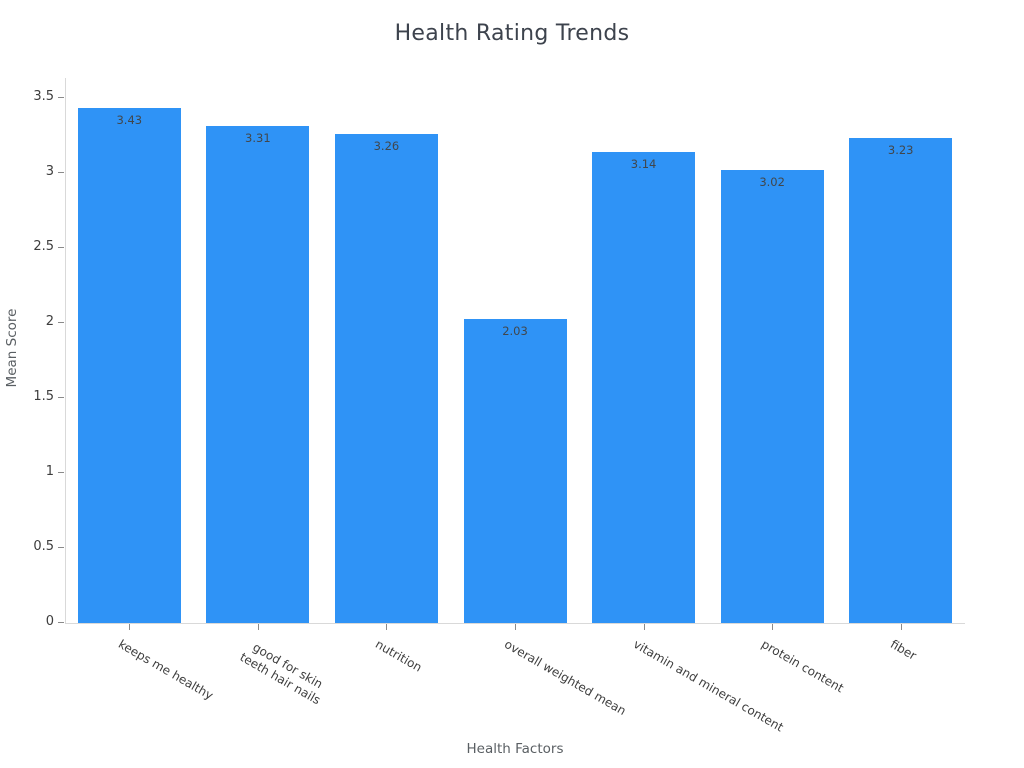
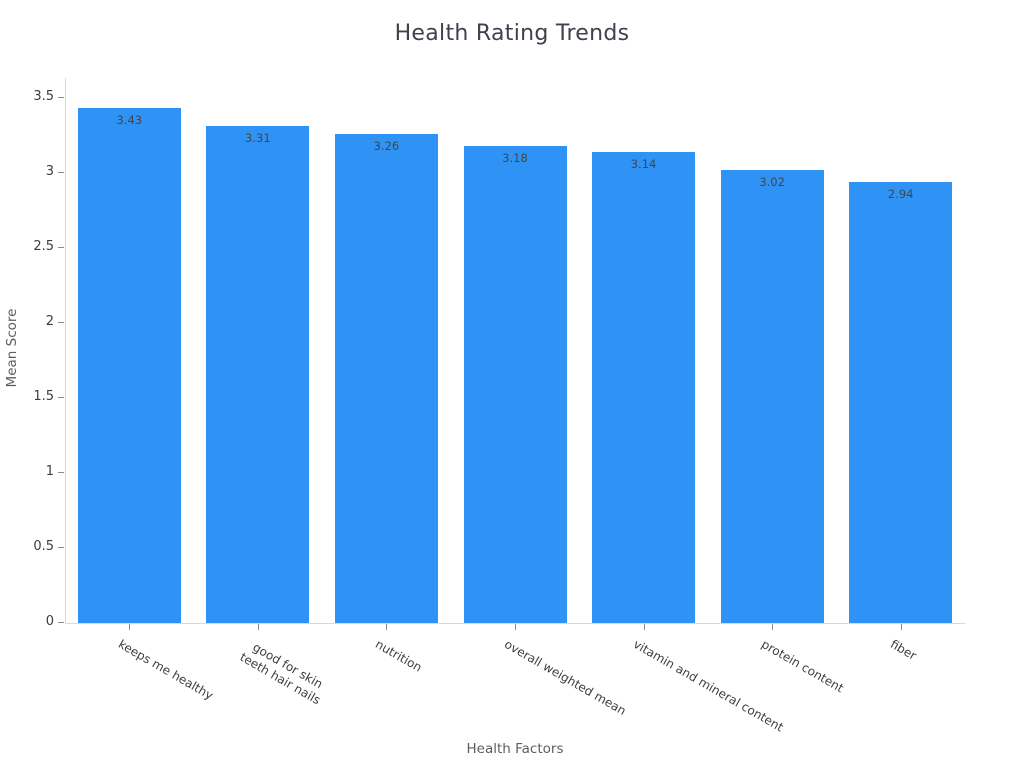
overall weighted mean: 2.03 -> 3.18
fiber: 3.23 -> 2.94
